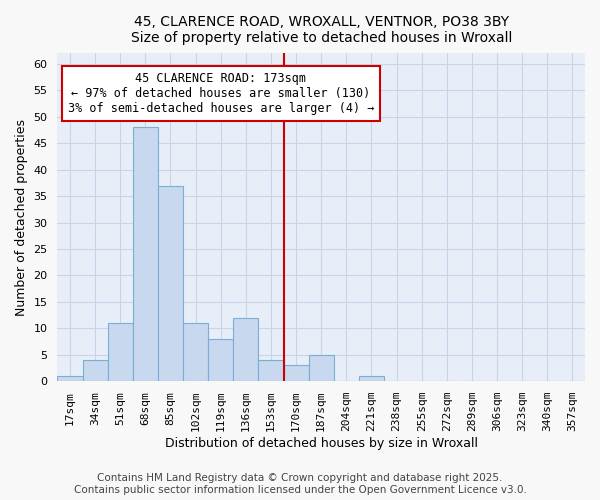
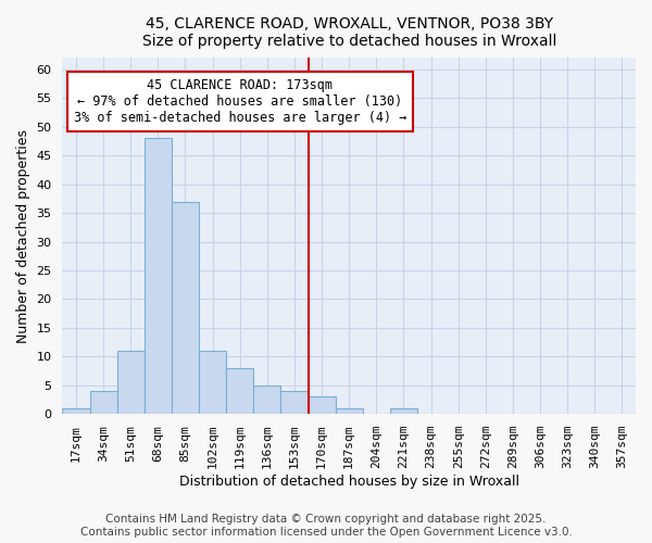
136sqm: 12 -> 5
187sqm: 5 -> 1
